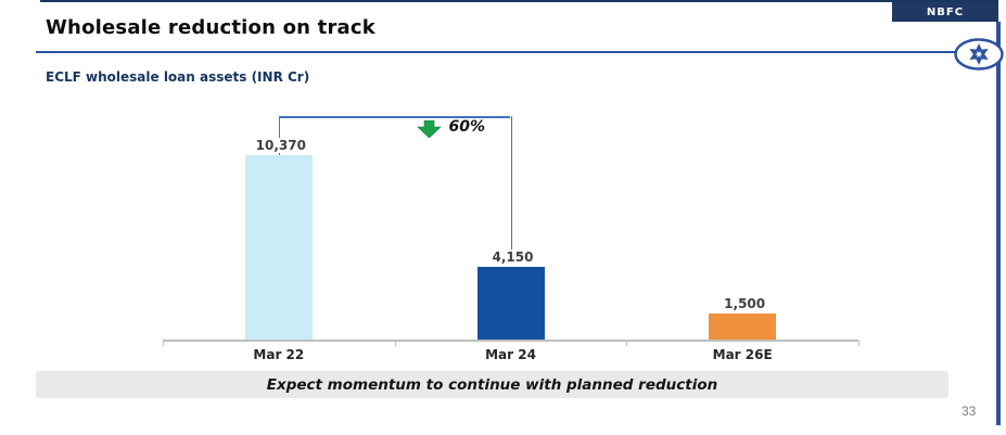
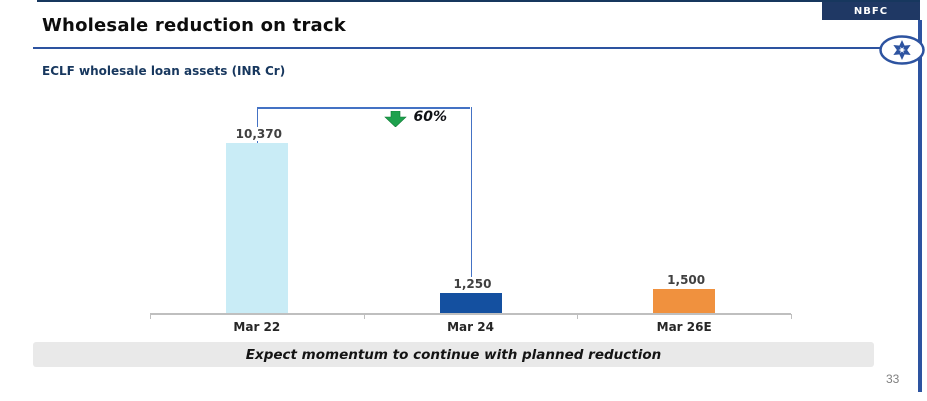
Mar 24: 4,150 -> 1,250
